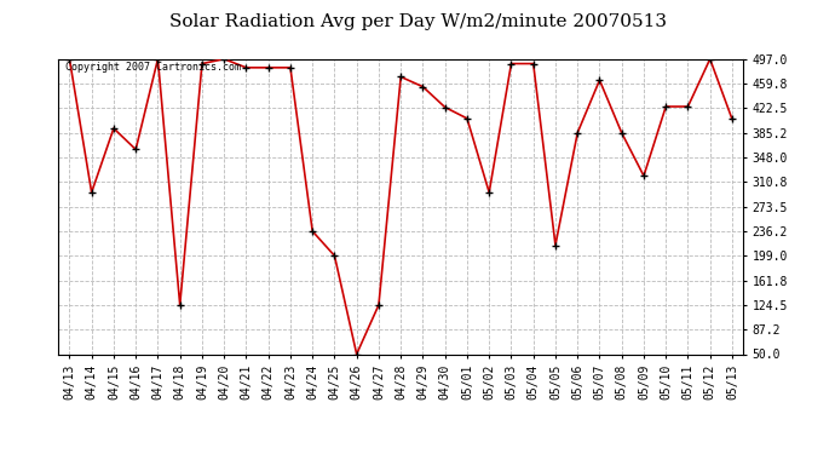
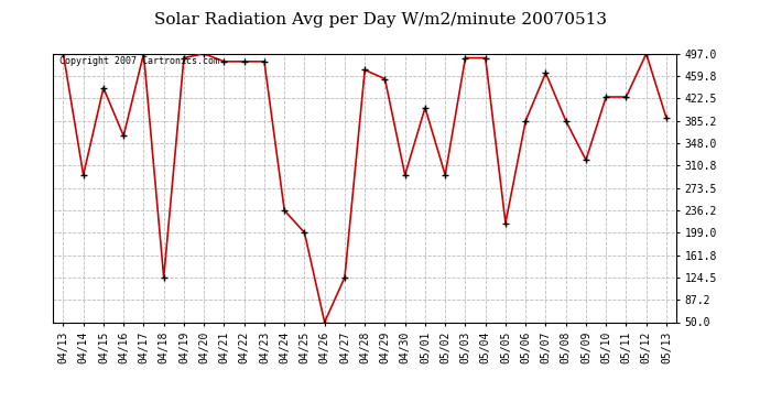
04/15: 392 -> 440
04/30: 424 -> 295
05/13: 406 -> 390
